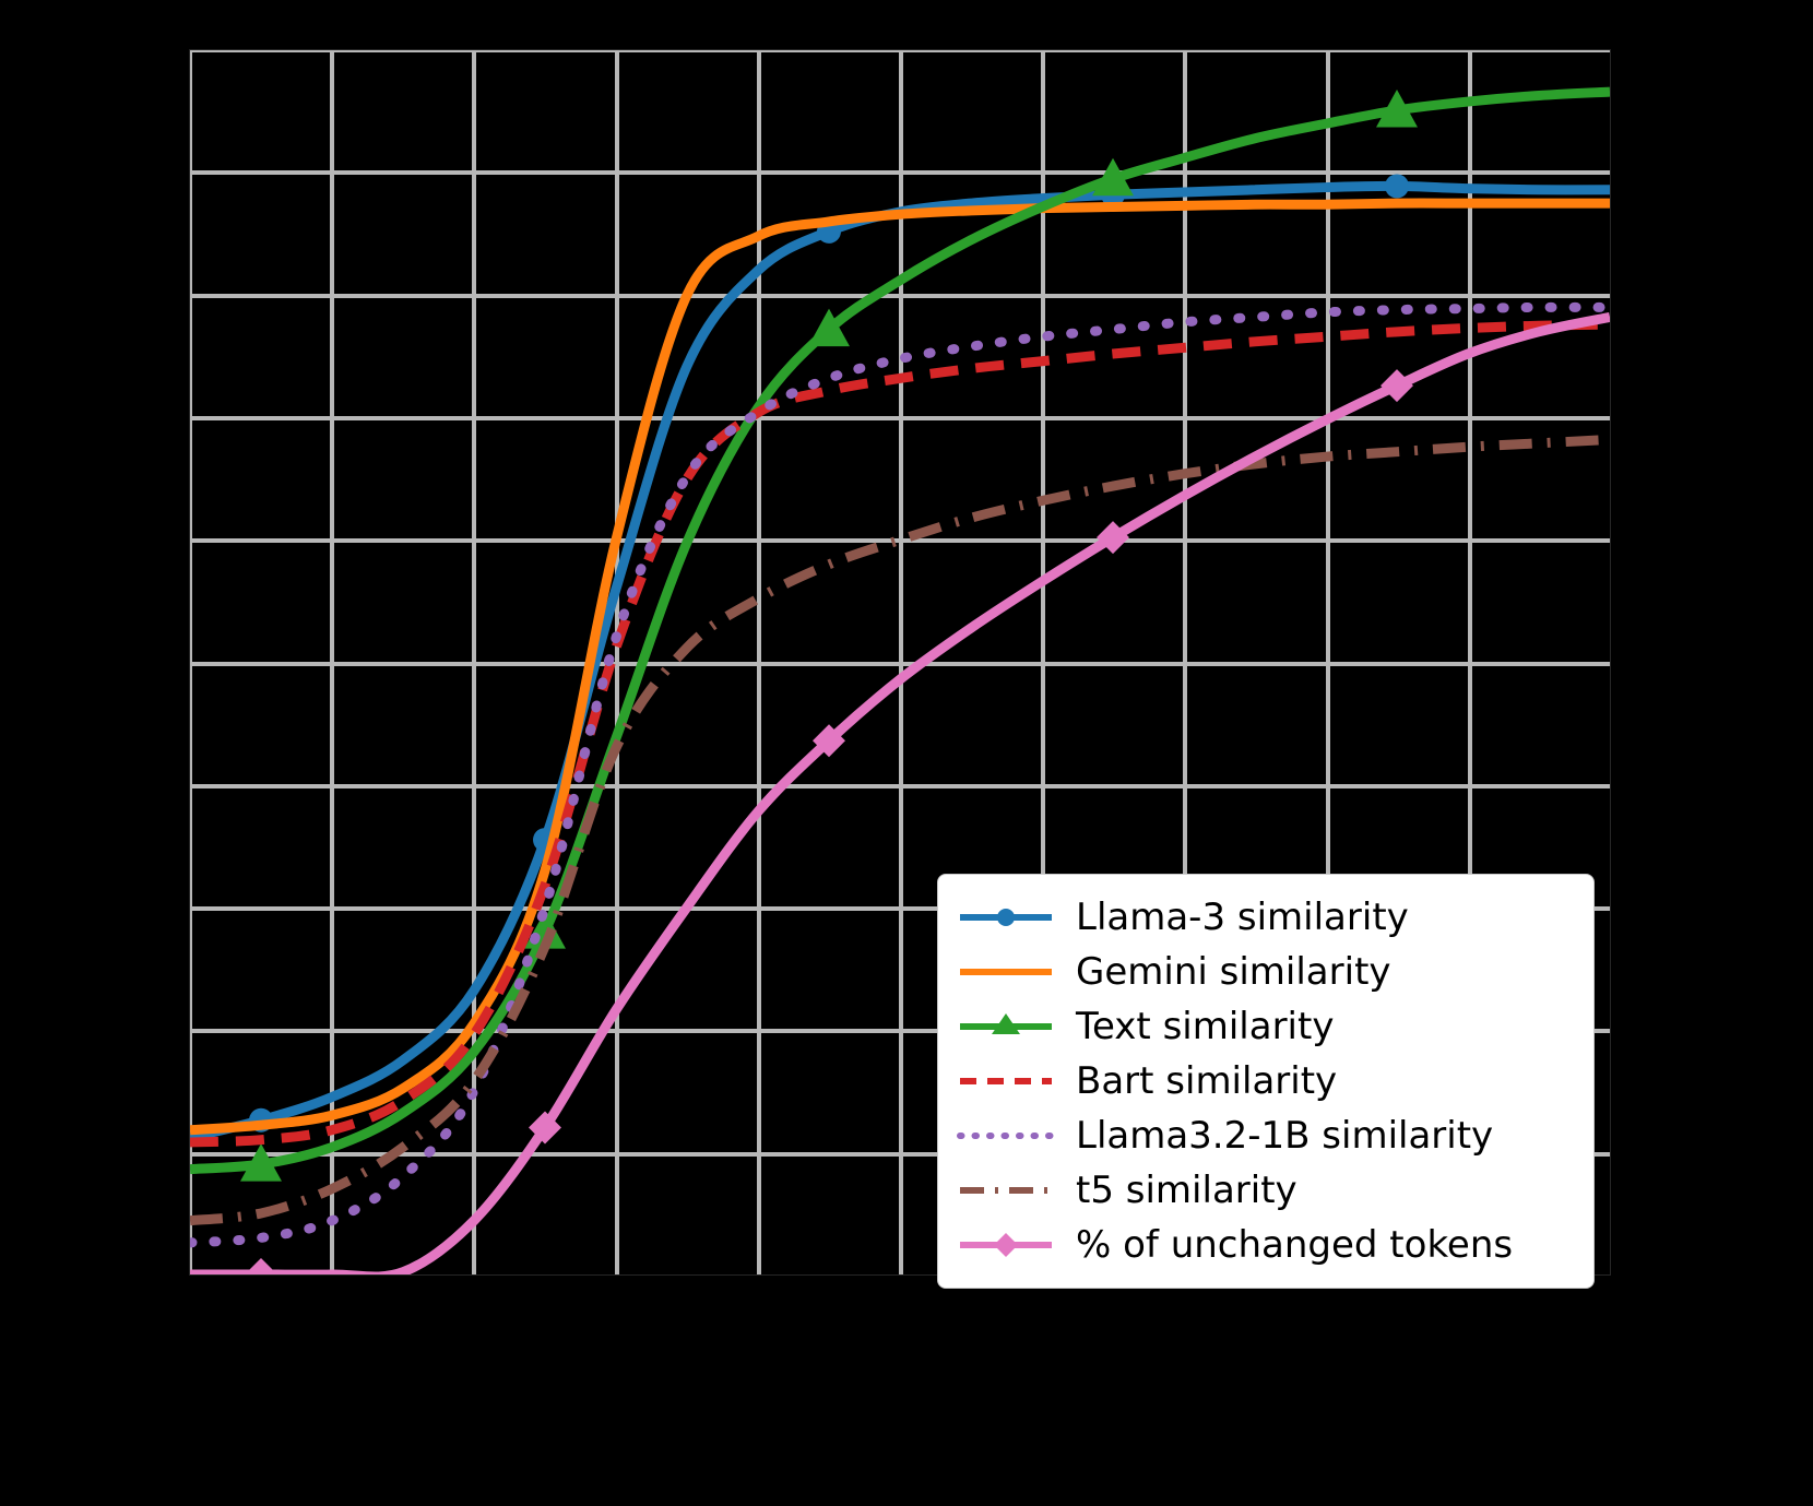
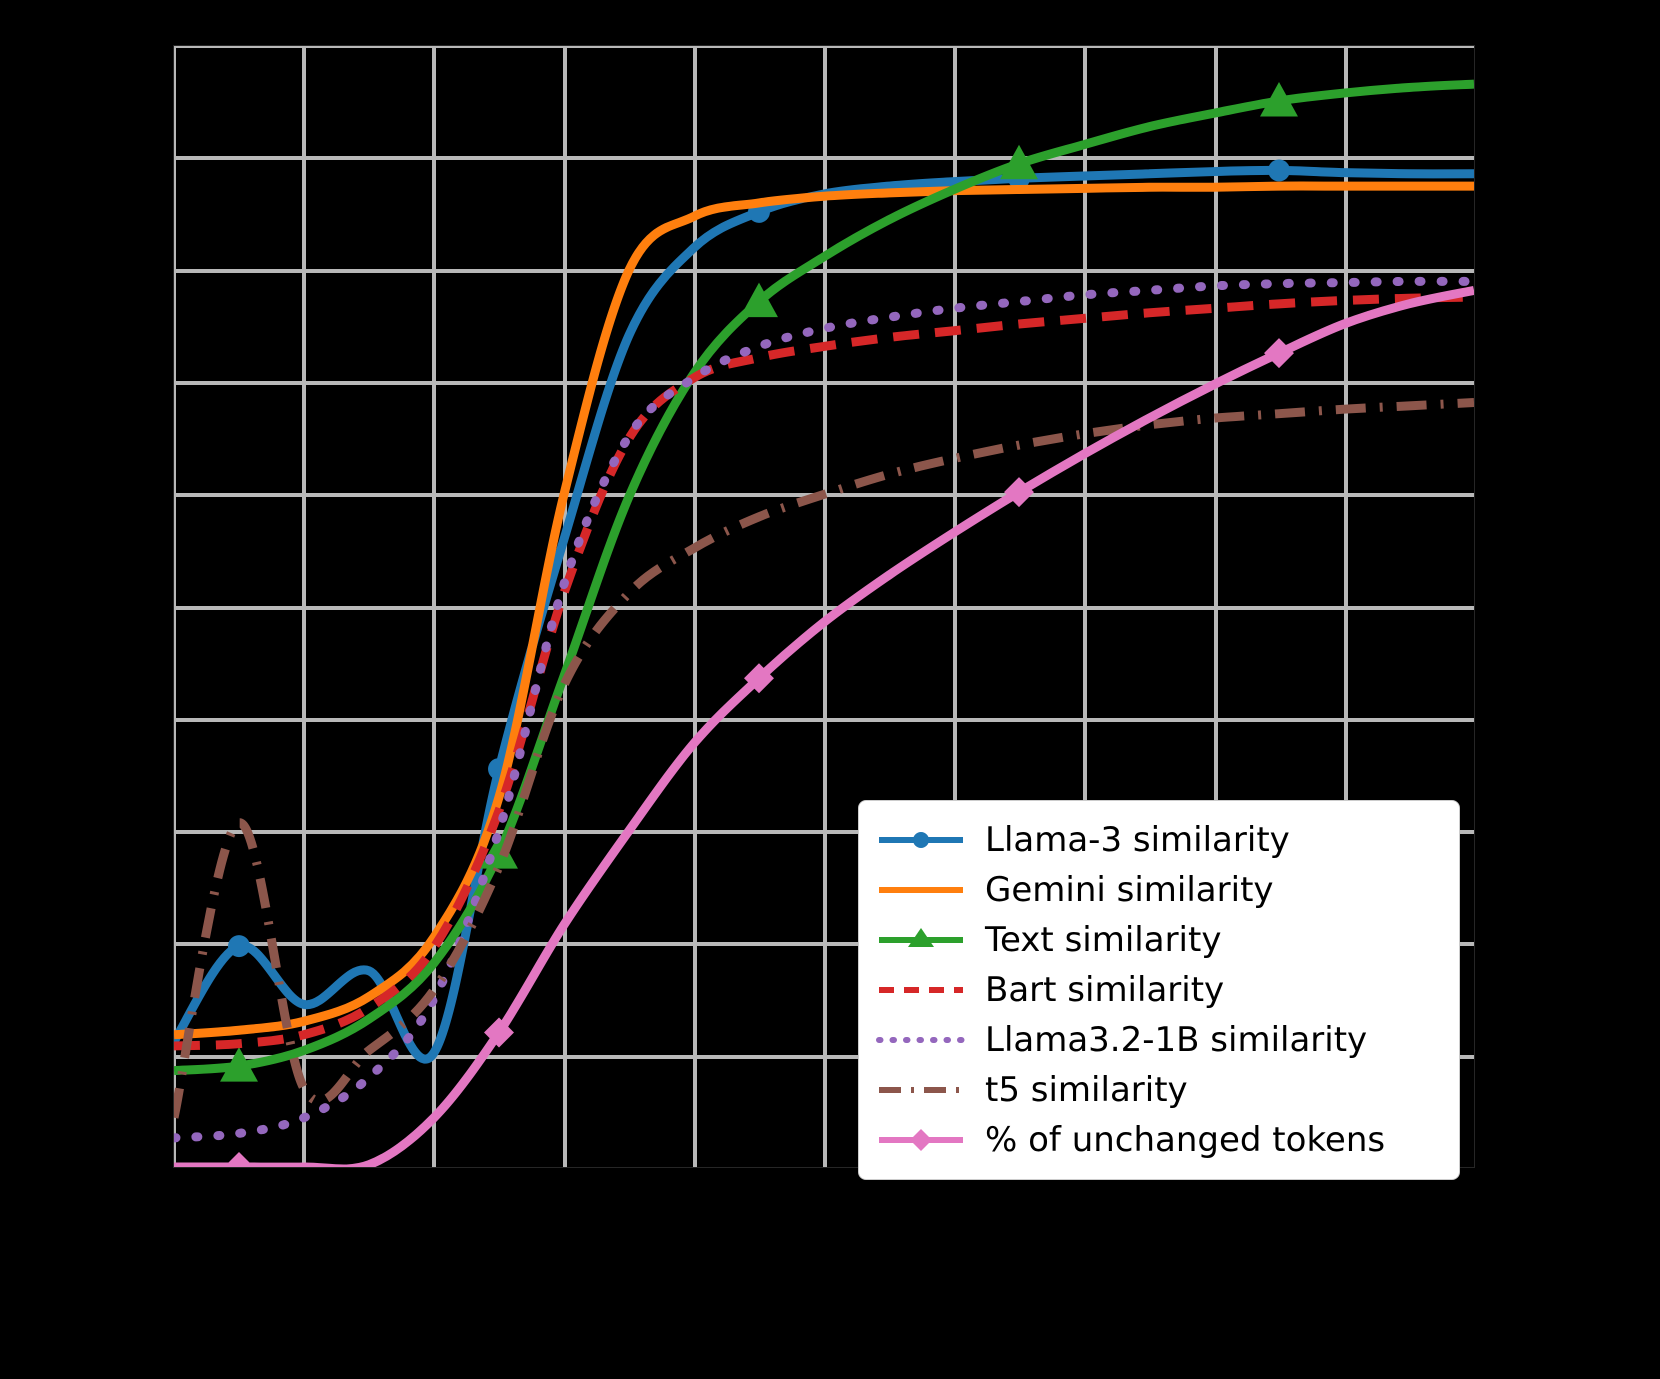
Llama-3 similarity/0.5: 0.126 -> 0.197
t5 similarity/0.5: 0.050 -> 0.307
Llama-3 similarity/2: 0.232 -> 0.102
